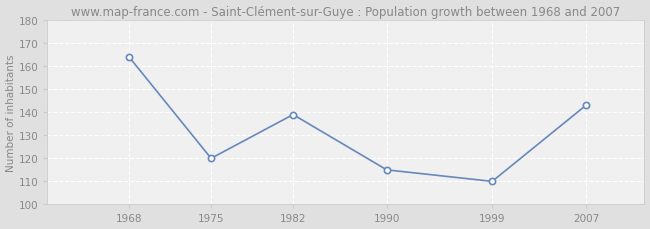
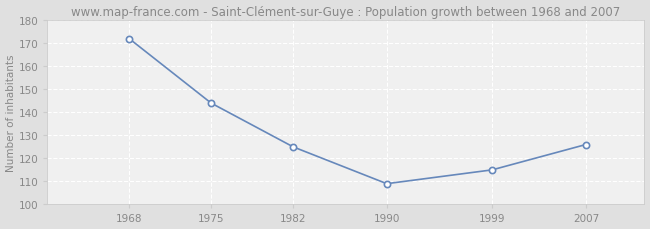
1968: 164 -> 172
1975: 120 -> 144
1982: 139 -> 125
1990: 115 -> 109
1999: 110 -> 115
2007: 143 -> 126
